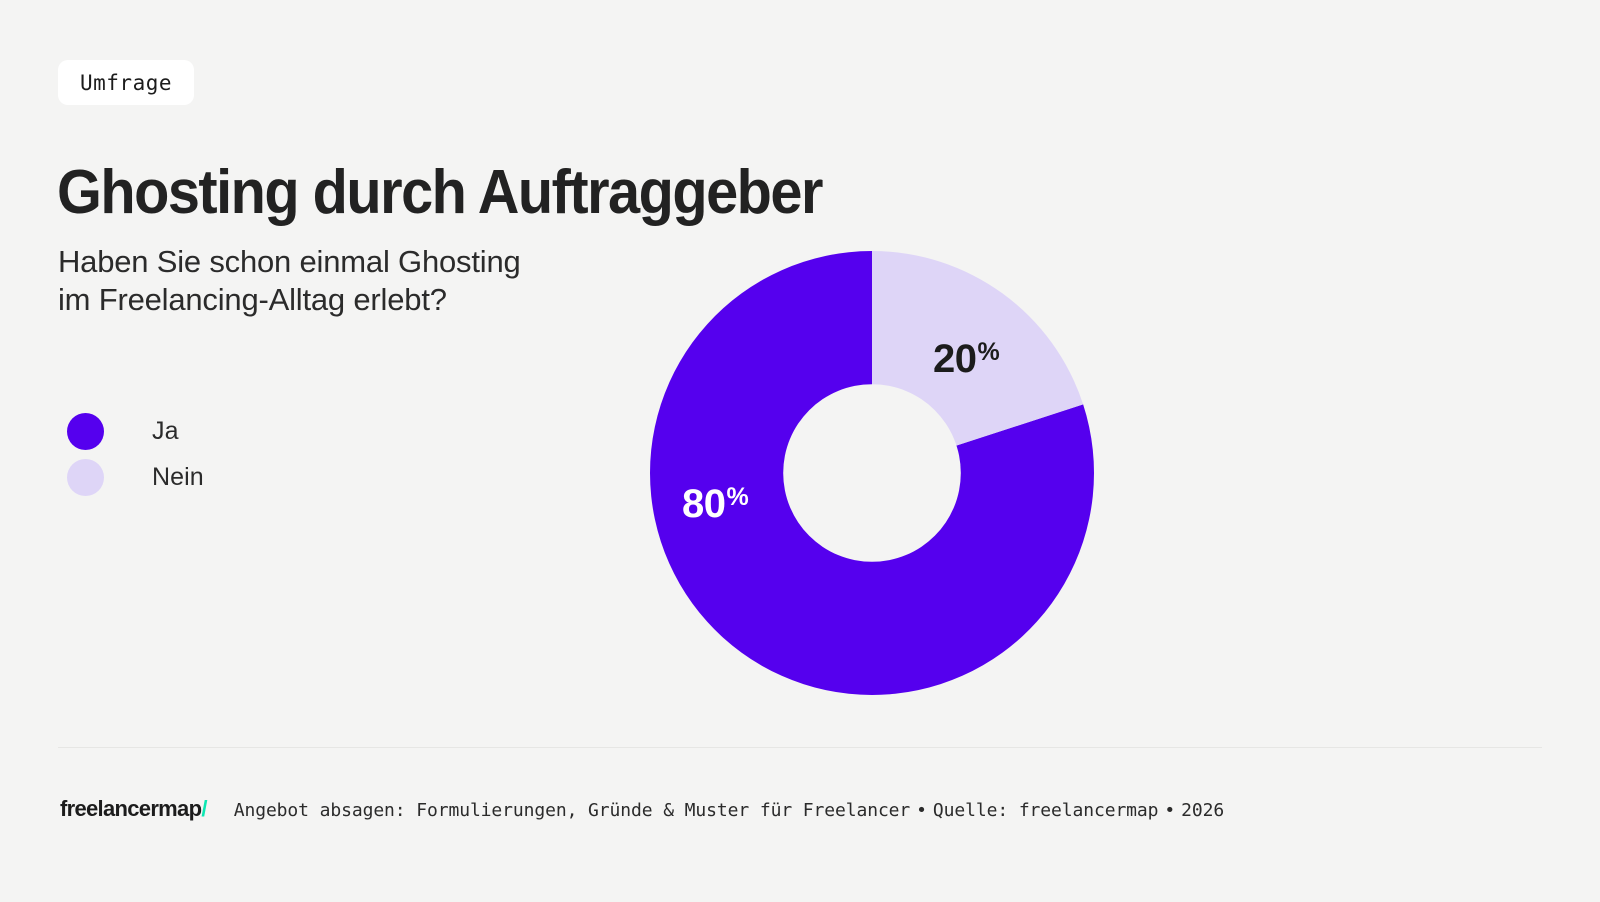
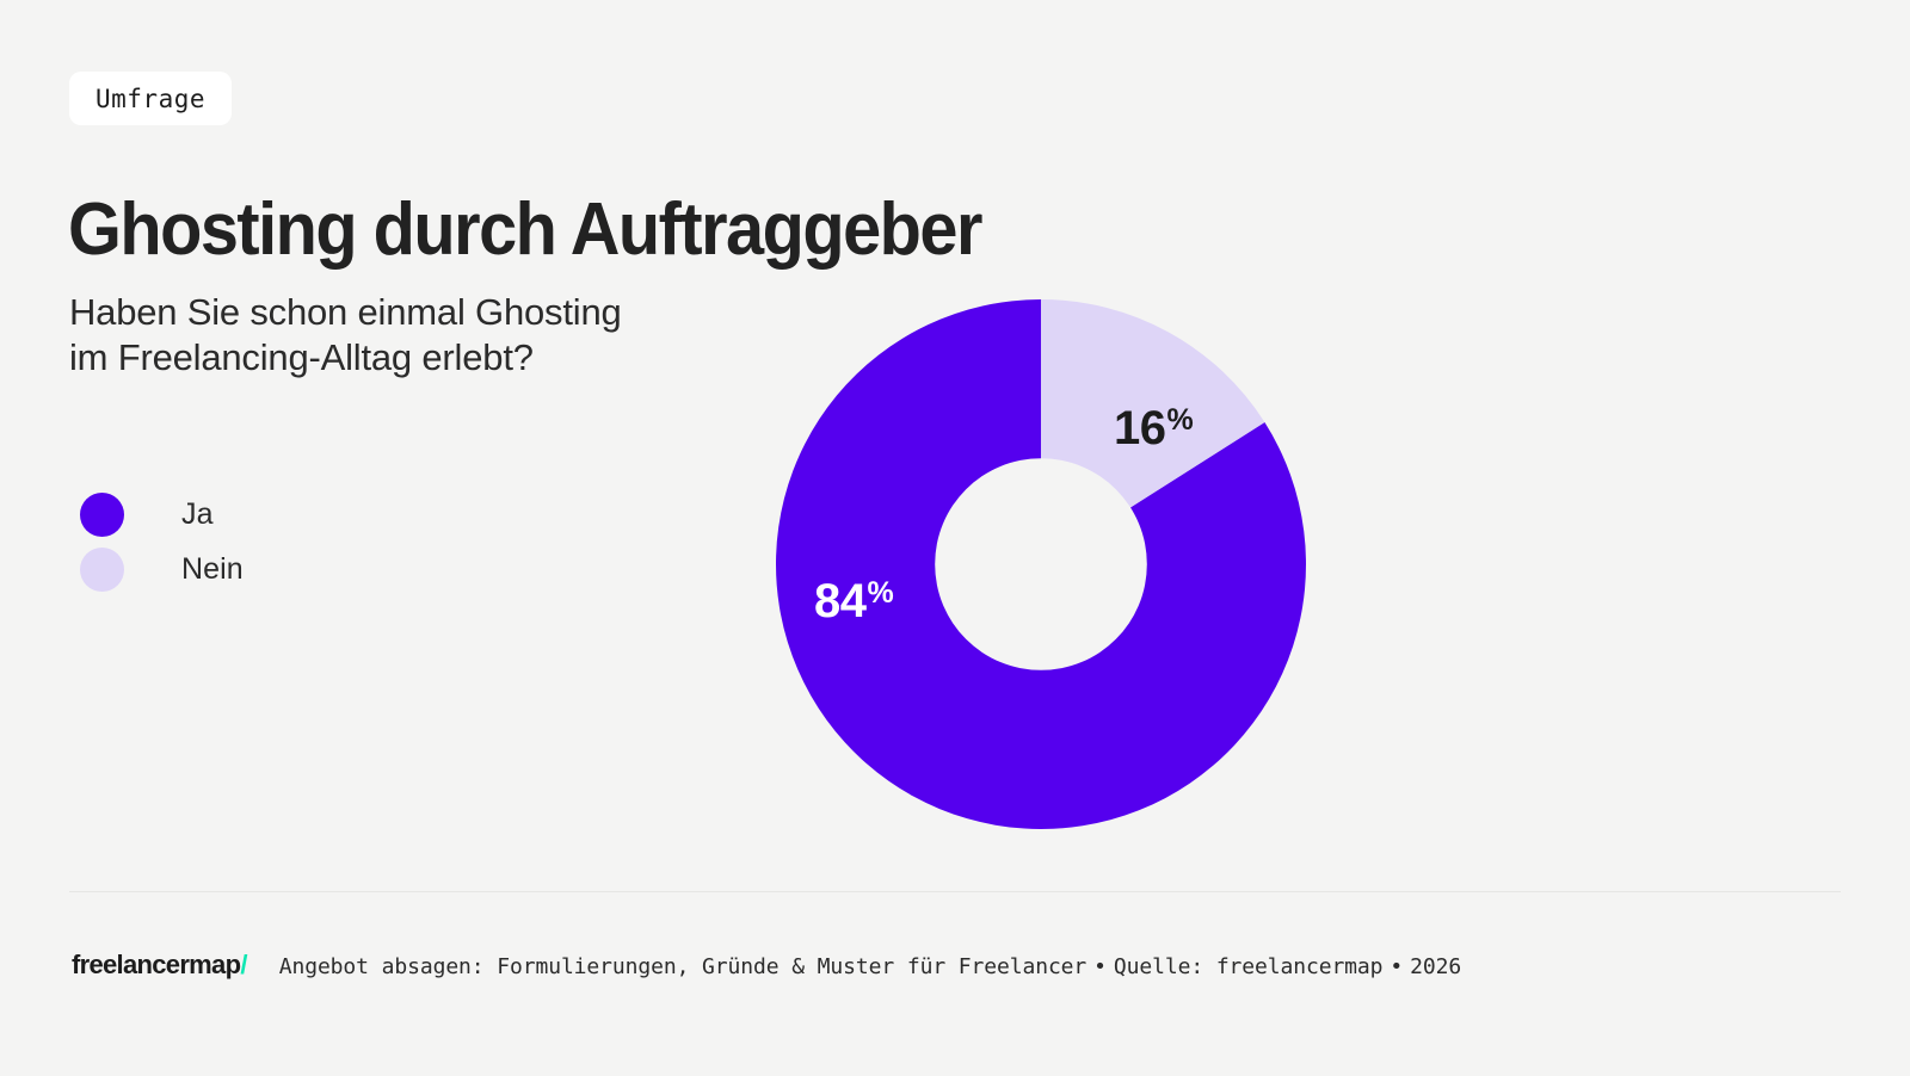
Ja: 80 -> 84
Nein: 20 -> 16
